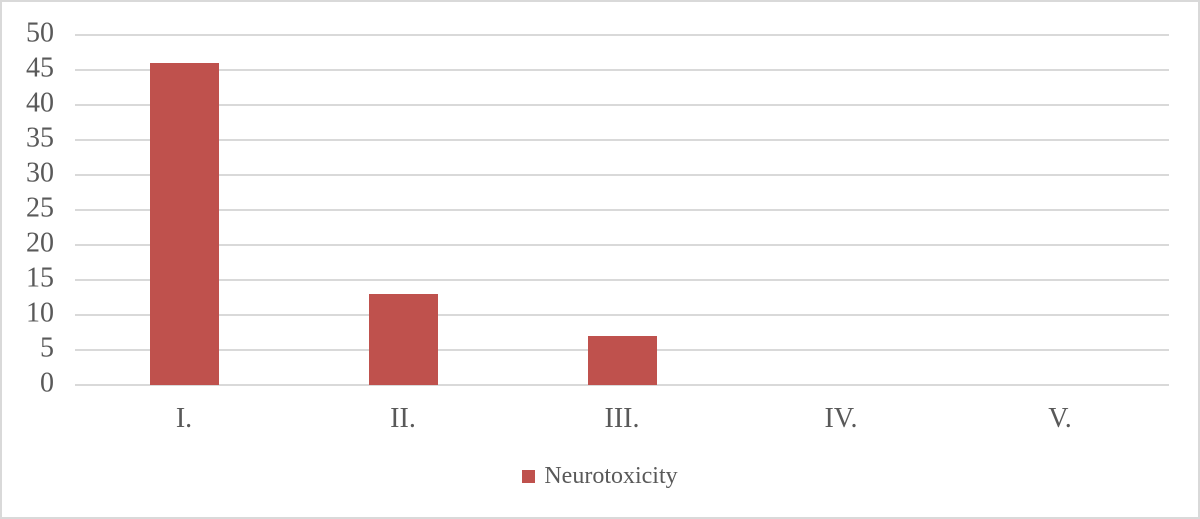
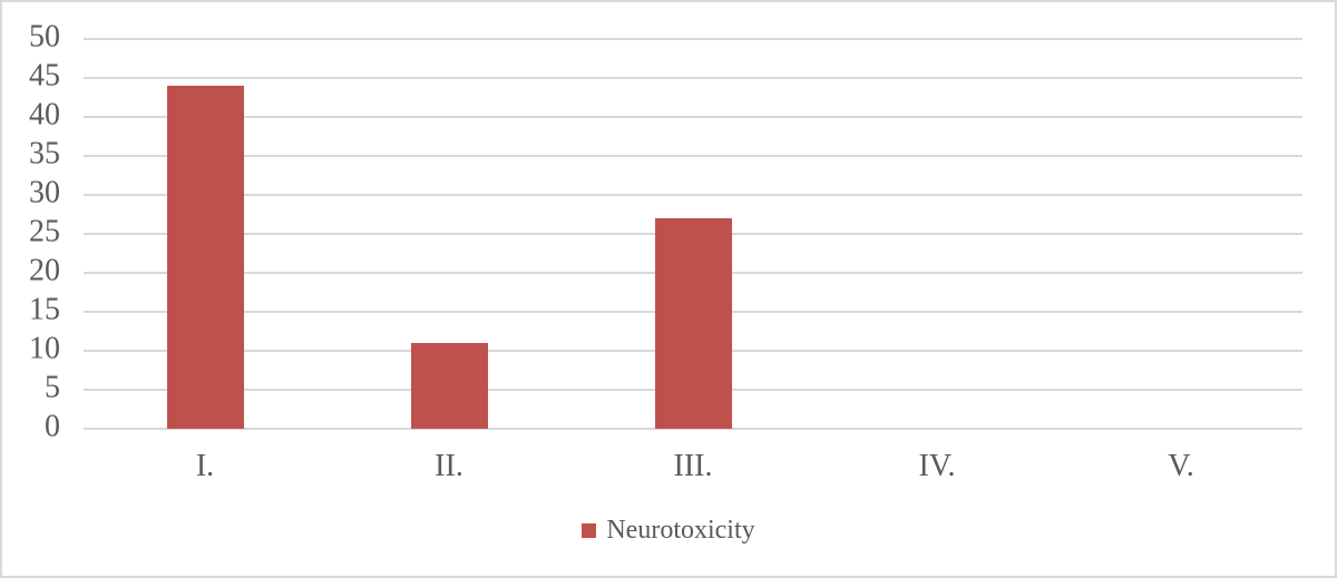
I.: 46 -> 44
II.: 13 -> 11
III.: 7 -> 27
